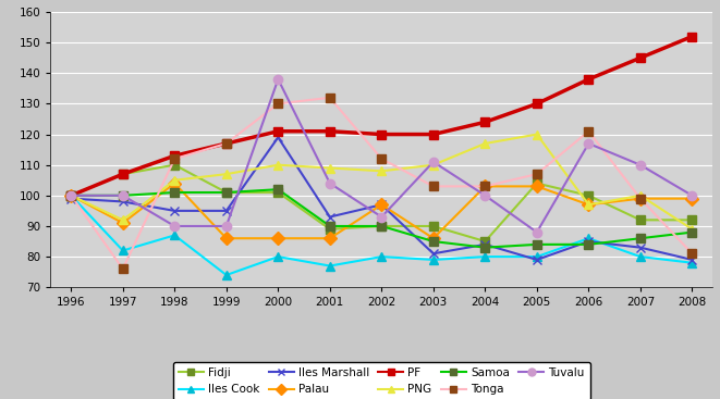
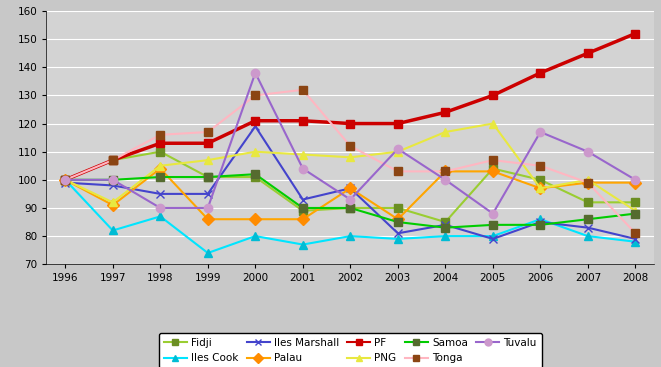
Tonga/1997: 76 -> 107
Tonga/1998: 112 -> 116
PF/1999: 117 -> 113
Tonga/2006: 121 -> 105
